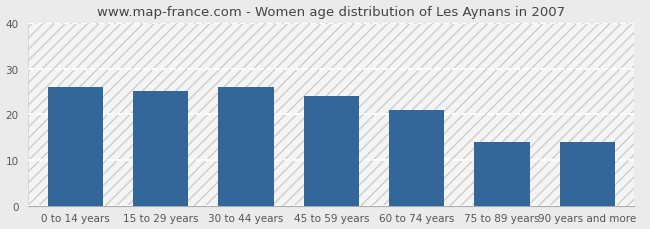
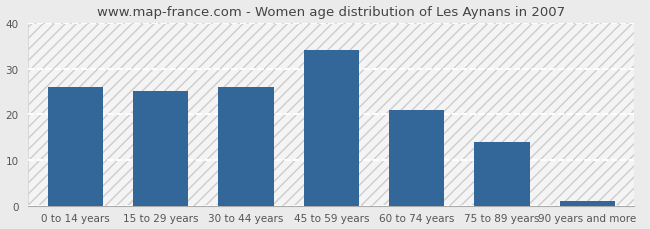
45 to 59 years: 24 -> 34
90 years and more: 14 -> 1
